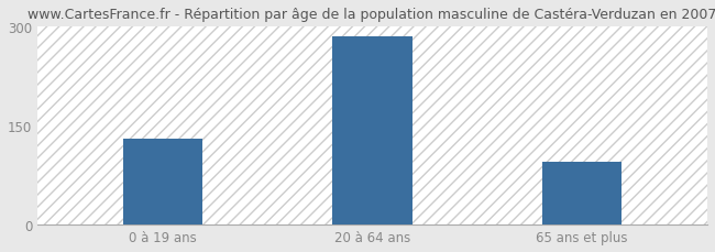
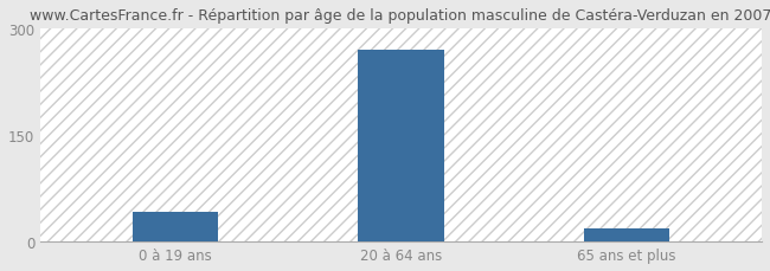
0 à 19 ans: 130 -> 42
20 à 64 ans: 285 -> 270
65 ans et plus: 95 -> 18
